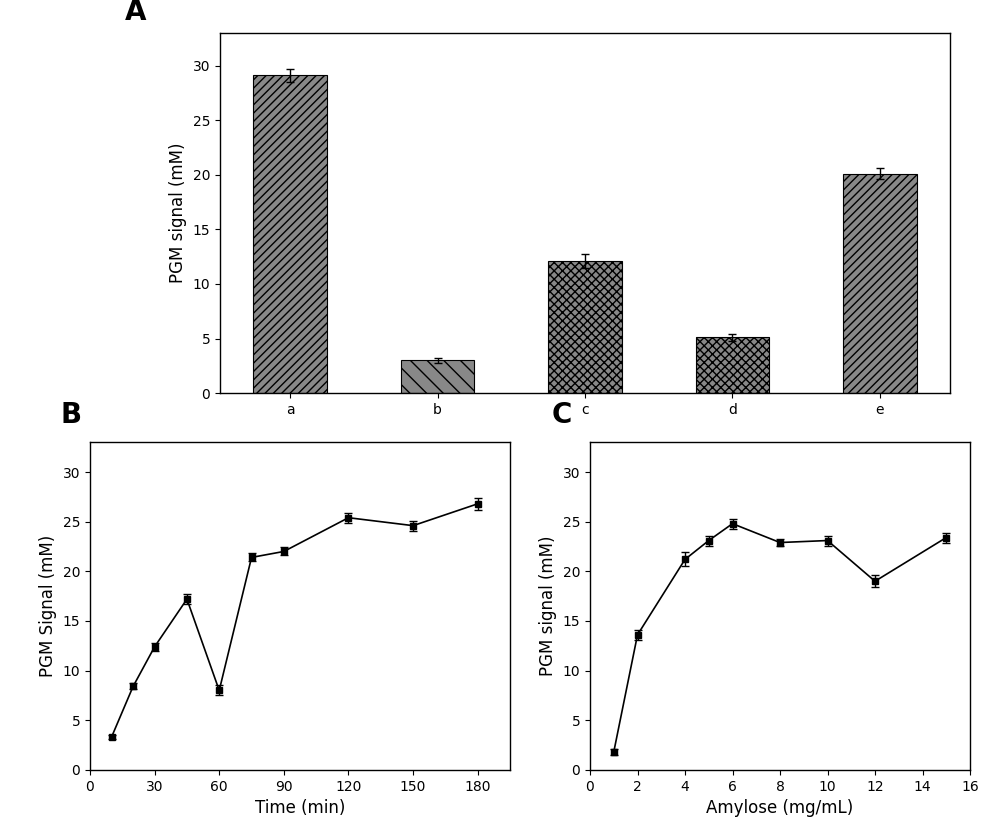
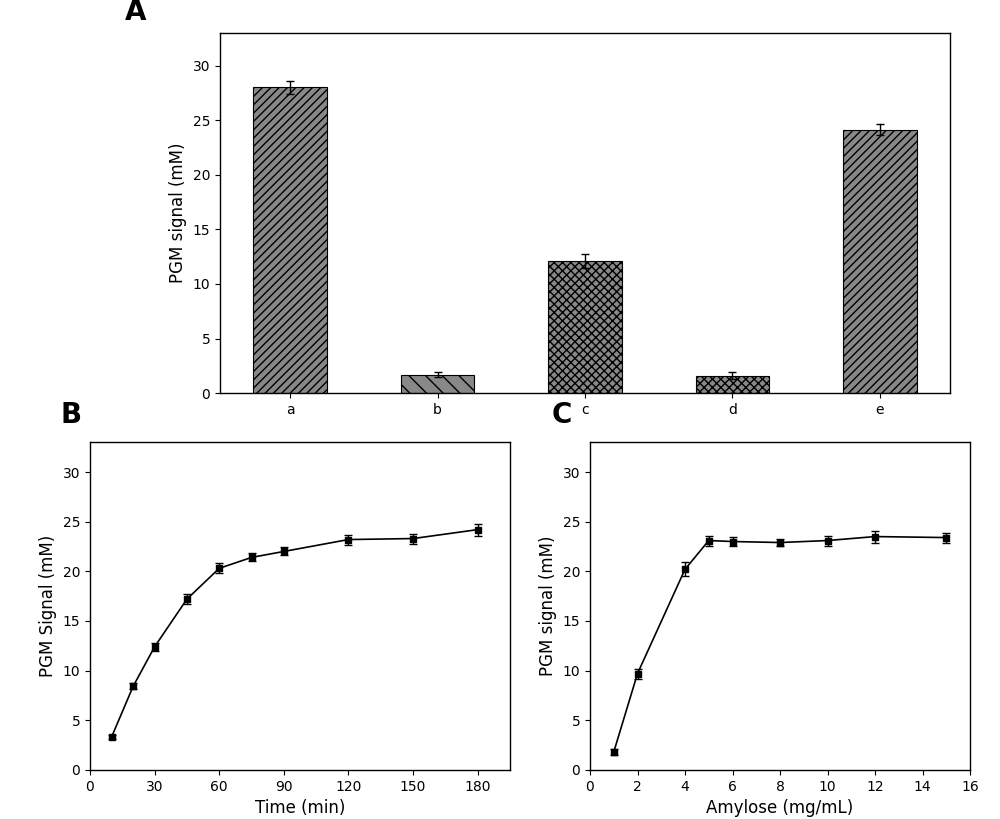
a: 29.1 -> 28.0
b: 3.0 -> 1.7
d: 5.1 -> 1.6
e: 20.1 -> 24.1
60: 8.0 -> 20.3
120: 25.4 -> 23.2
150: 24.6 -> 23.3
180: 26.8 -> 24.2
2: 13.6 -> 9.7
4: 21.2 -> 20.2
6: 24.8 -> 23.0
12: 19.0 -> 23.5
